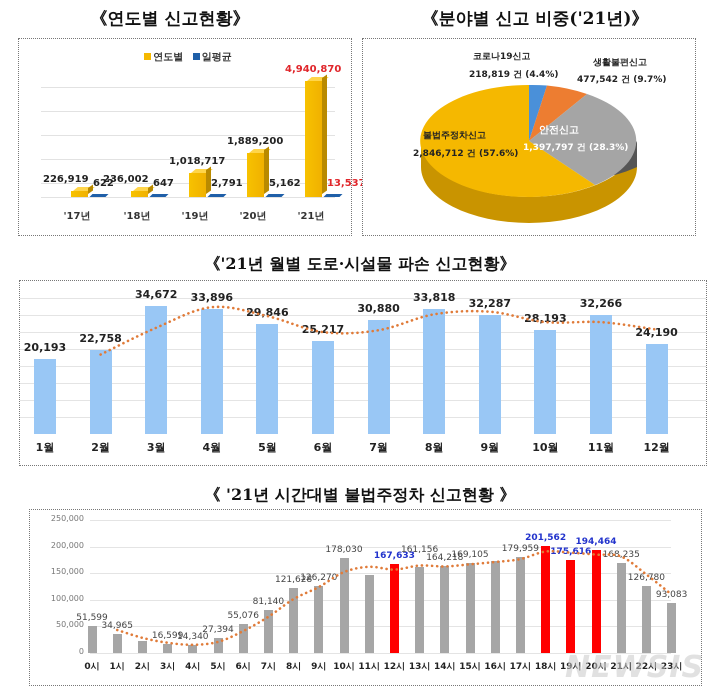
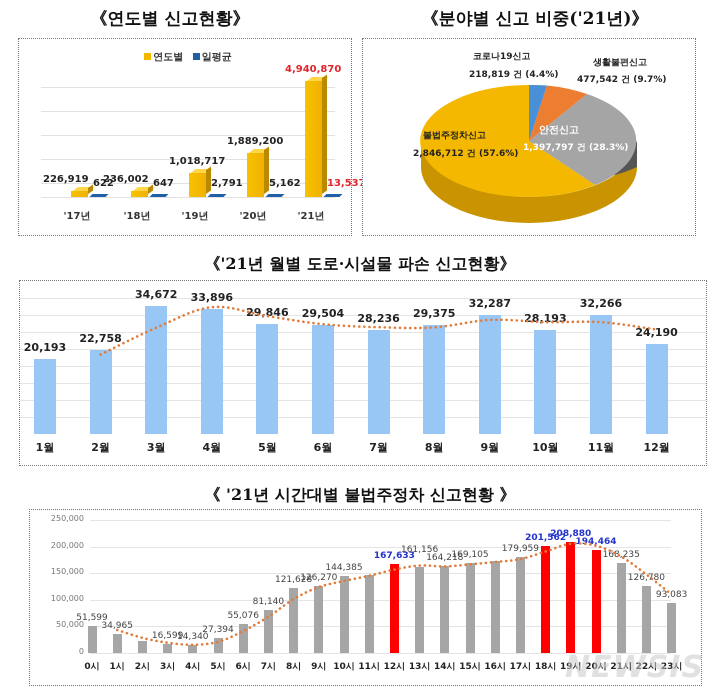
《'21년 월별 도로·시설물 파손 신고현황》/6월: 25,217 -> 29,504
《'21년 월별 도로·시설물 파손 신고현황》/7월: 30,880 -> 28,236
《'21년 월별 도로·시설물 파손 신고현황》/8월: 33,818 -> 29,375
《 '21년 시간대별 불법주정차 신고현황 》/10시: 178,030 -> 144,385
《 '21년 시간대별 불법주정차 신고현황 》/19시: 175,616 -> 208,880
